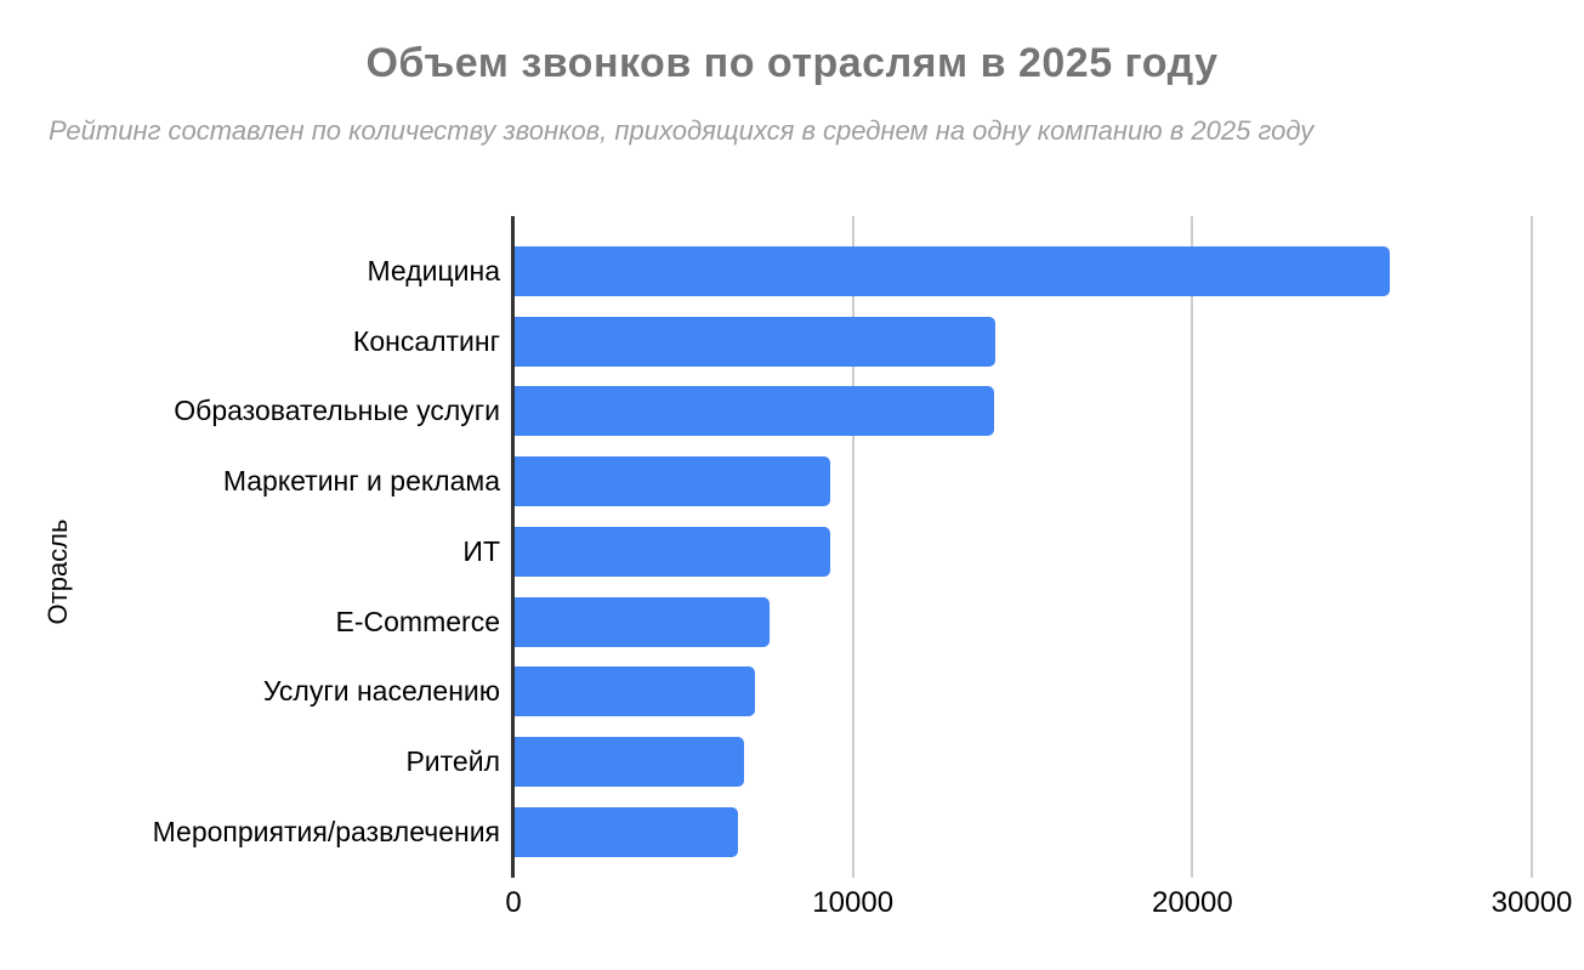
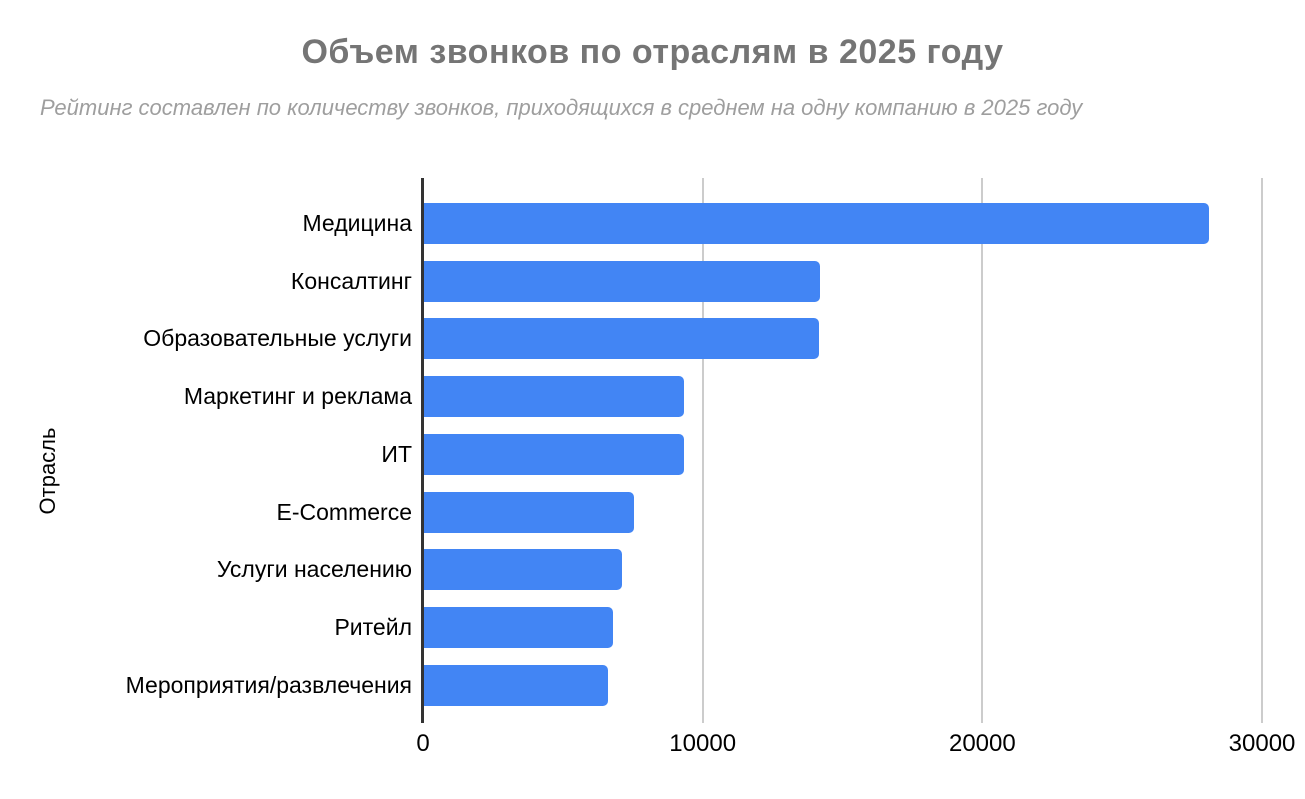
Медицина: 25800 -> 28100
